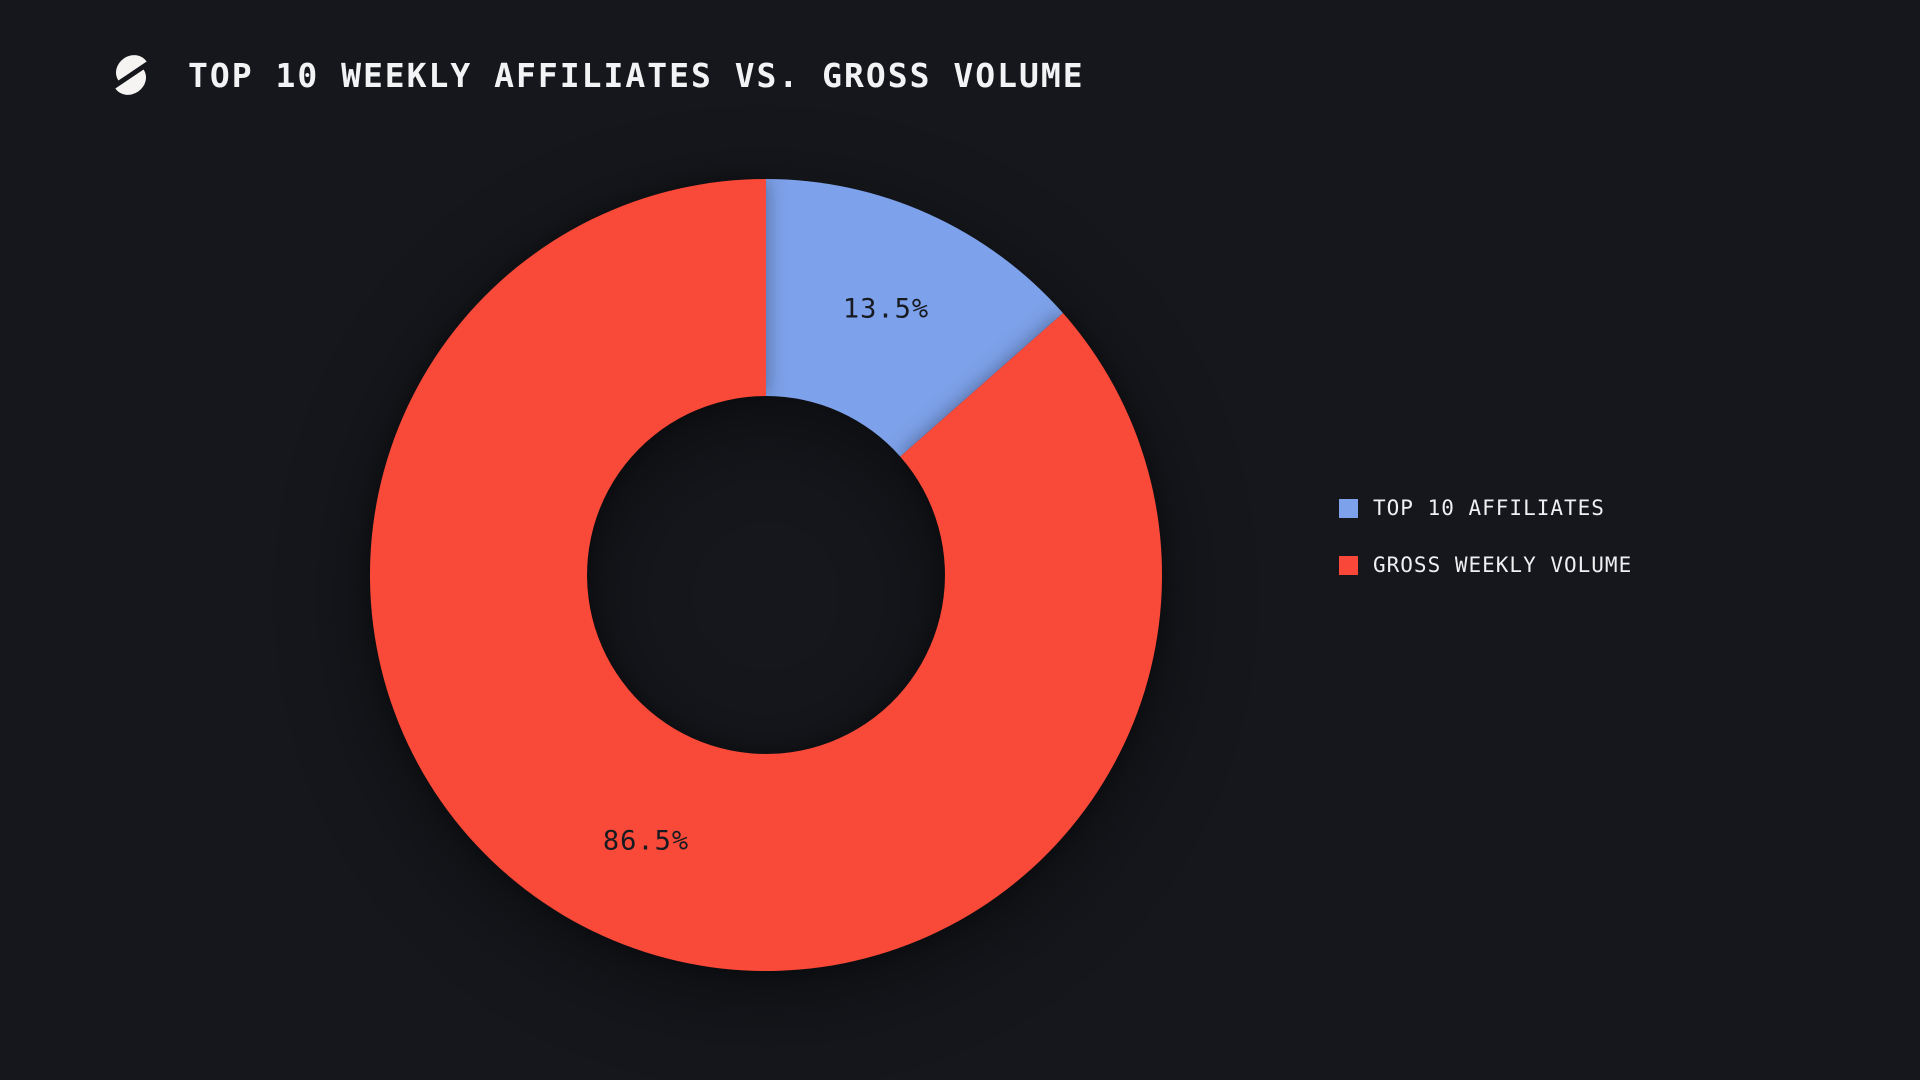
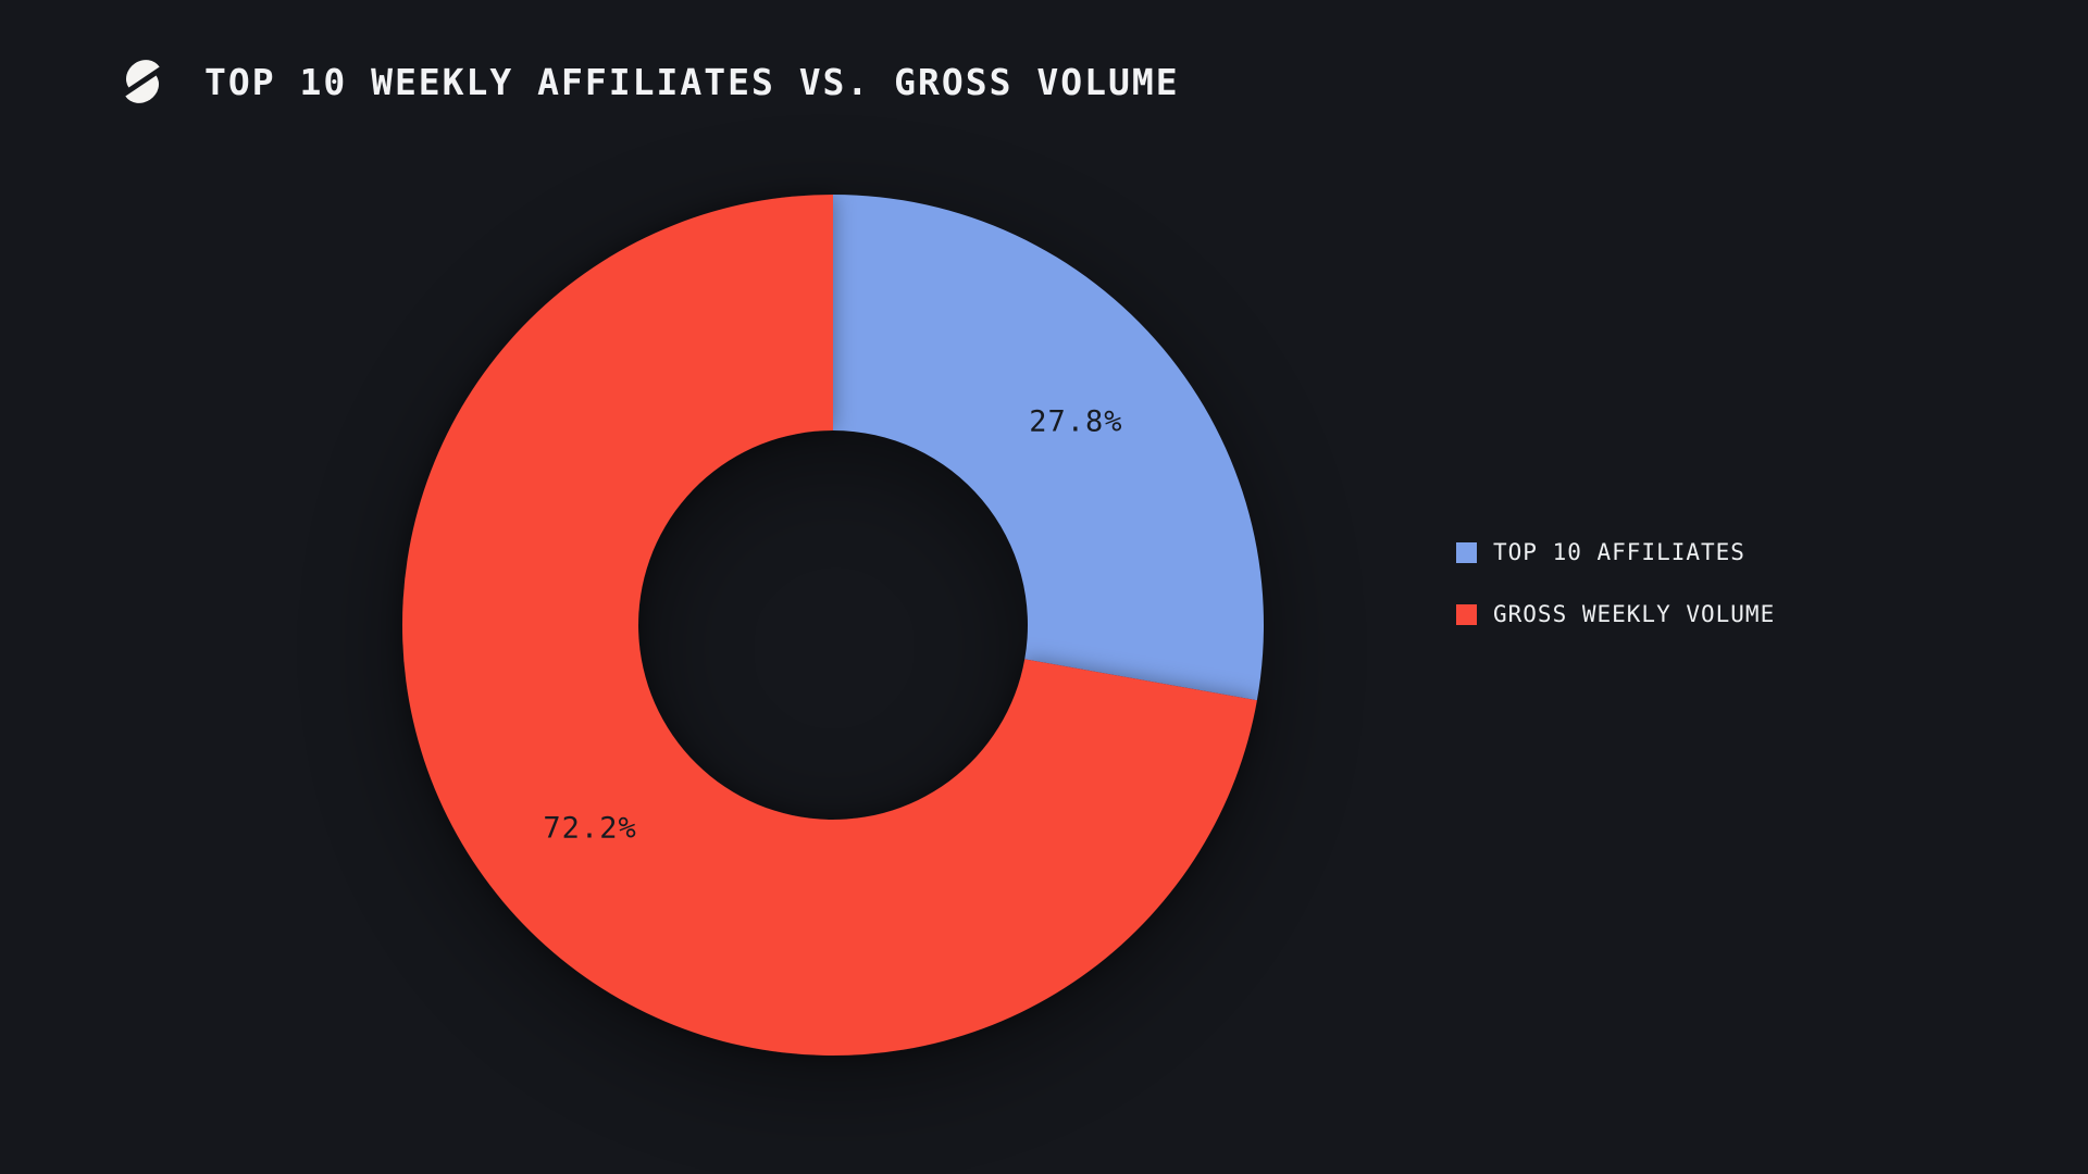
TOP 10 AFFILIATES: 13.5% -> 27.8%
GROSS WEEKLY VOLUME: 86.5% -> 72.2%
